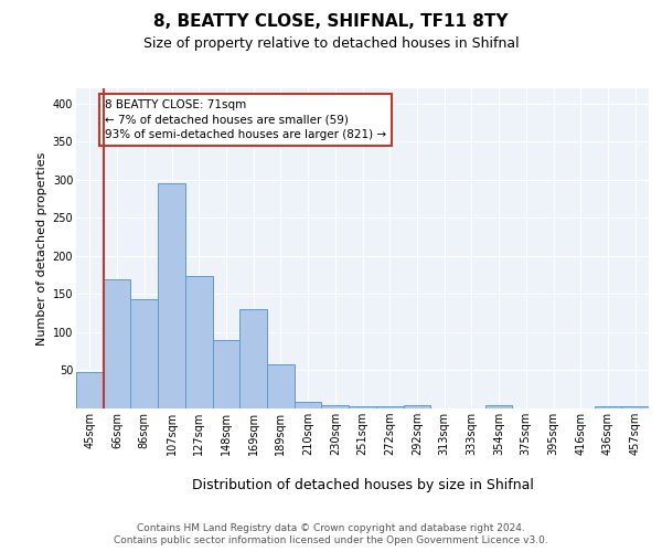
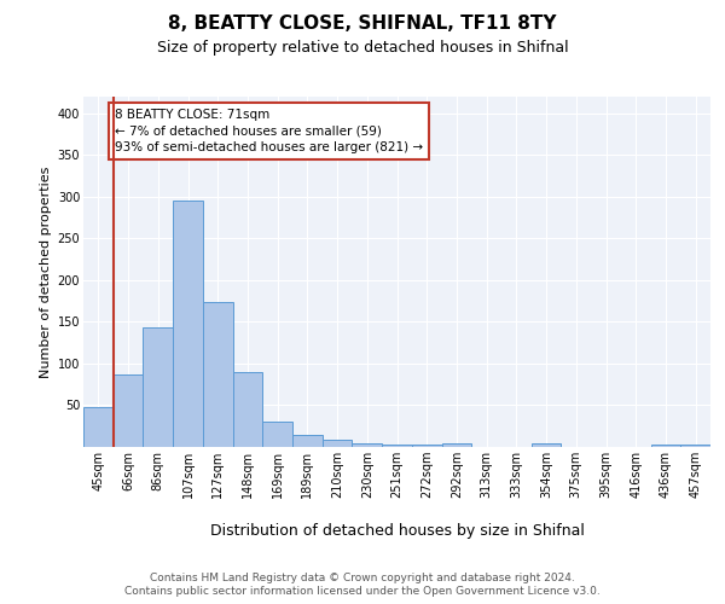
66sqm: 170 -> 87
169sqm: 130 -> 30
189sqm: 58 -> 14
